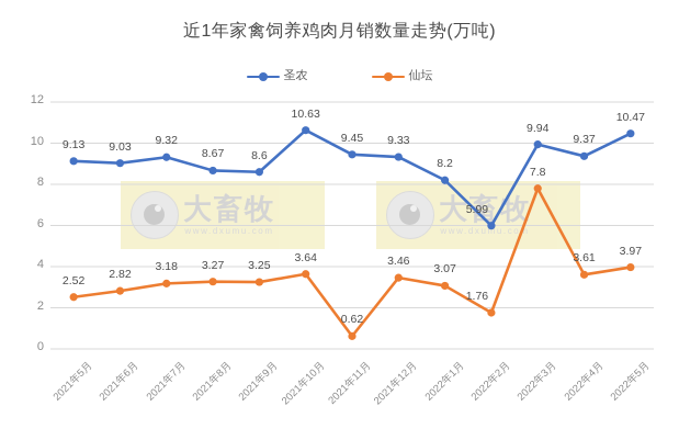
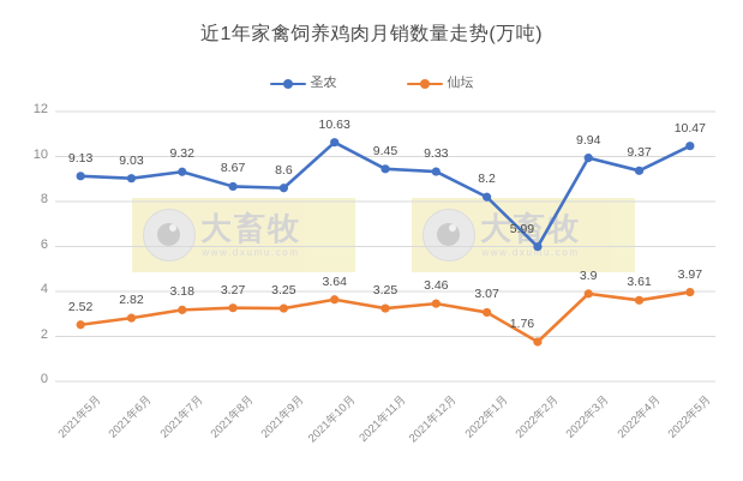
仙坛/2021年11月: 0.62 -> 3.25
仙坛/2022年3月: 7.8 -> 3.9
